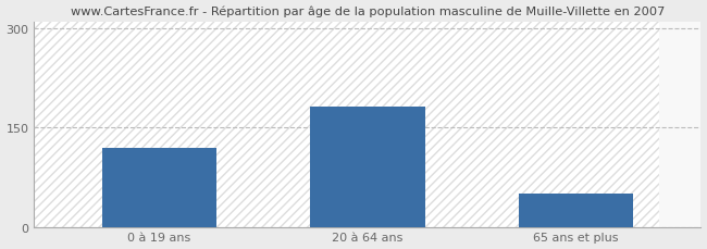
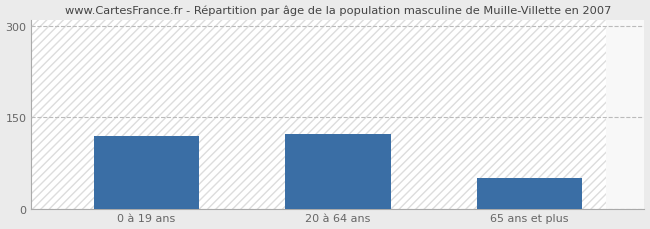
20 à 64 ans: 182 -> 122
